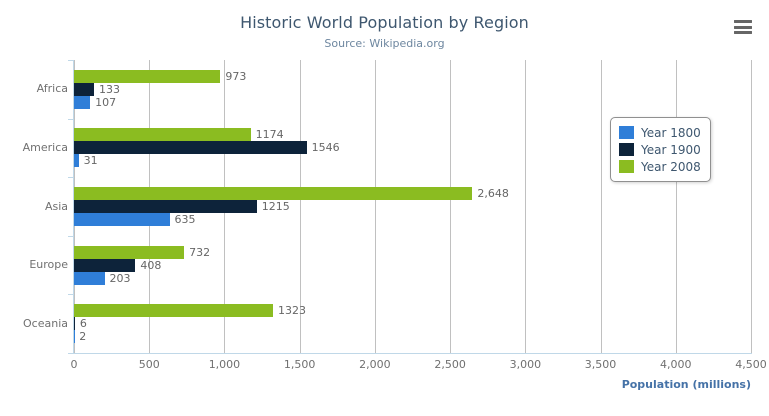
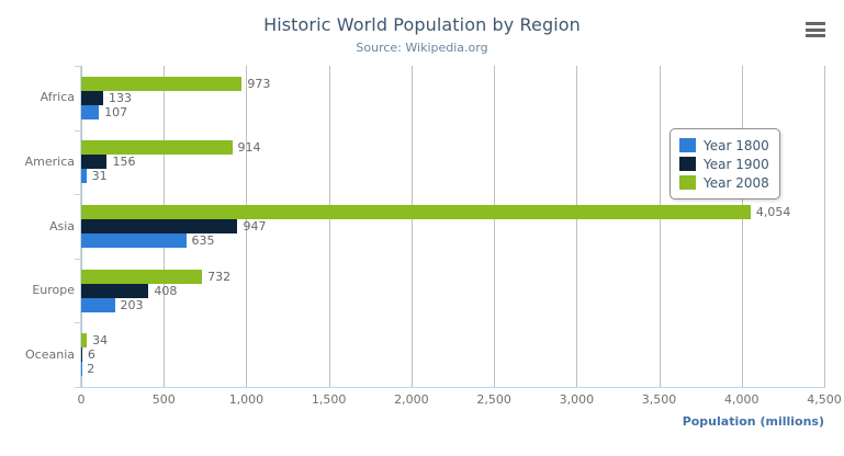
Year 1900/America: 1546 -> 156
Year 2008/America: 1174 -> 914
Year 1900/Asia: 1215 -> 947
Year 2008/Asia: 2,648 -> 4,054
Year 2008/Oceania: 1323 -> 34
